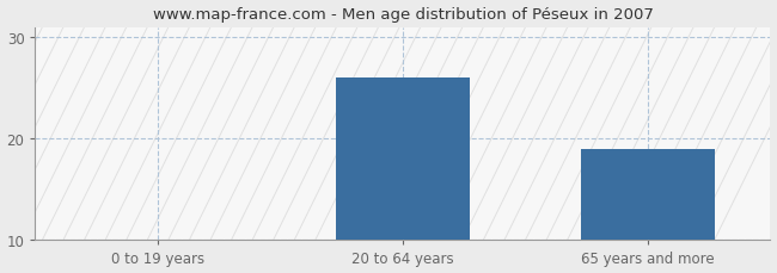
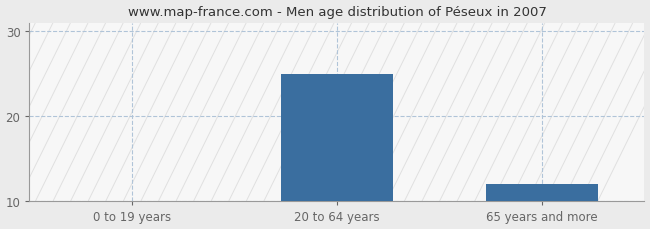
20 to 64 years: 26 -> 25
65 years and more: 19 -> 12
